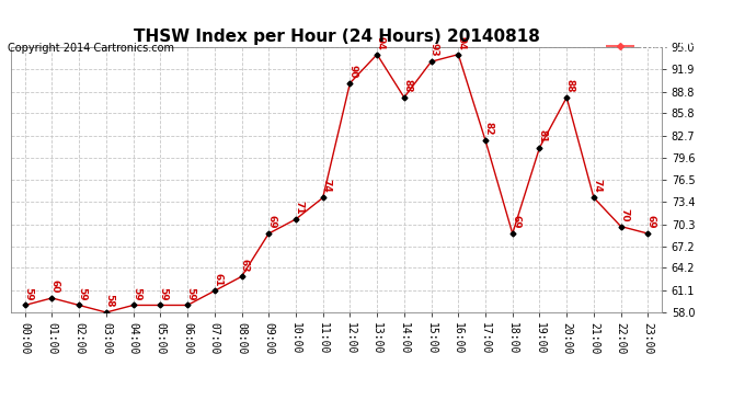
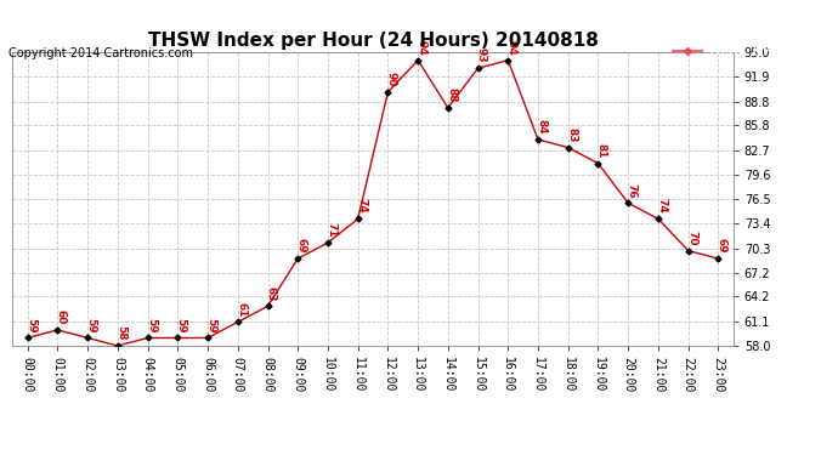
17:00: 82 -> 84
18:00: 69 -> 83
20:00: 88 -> 76
